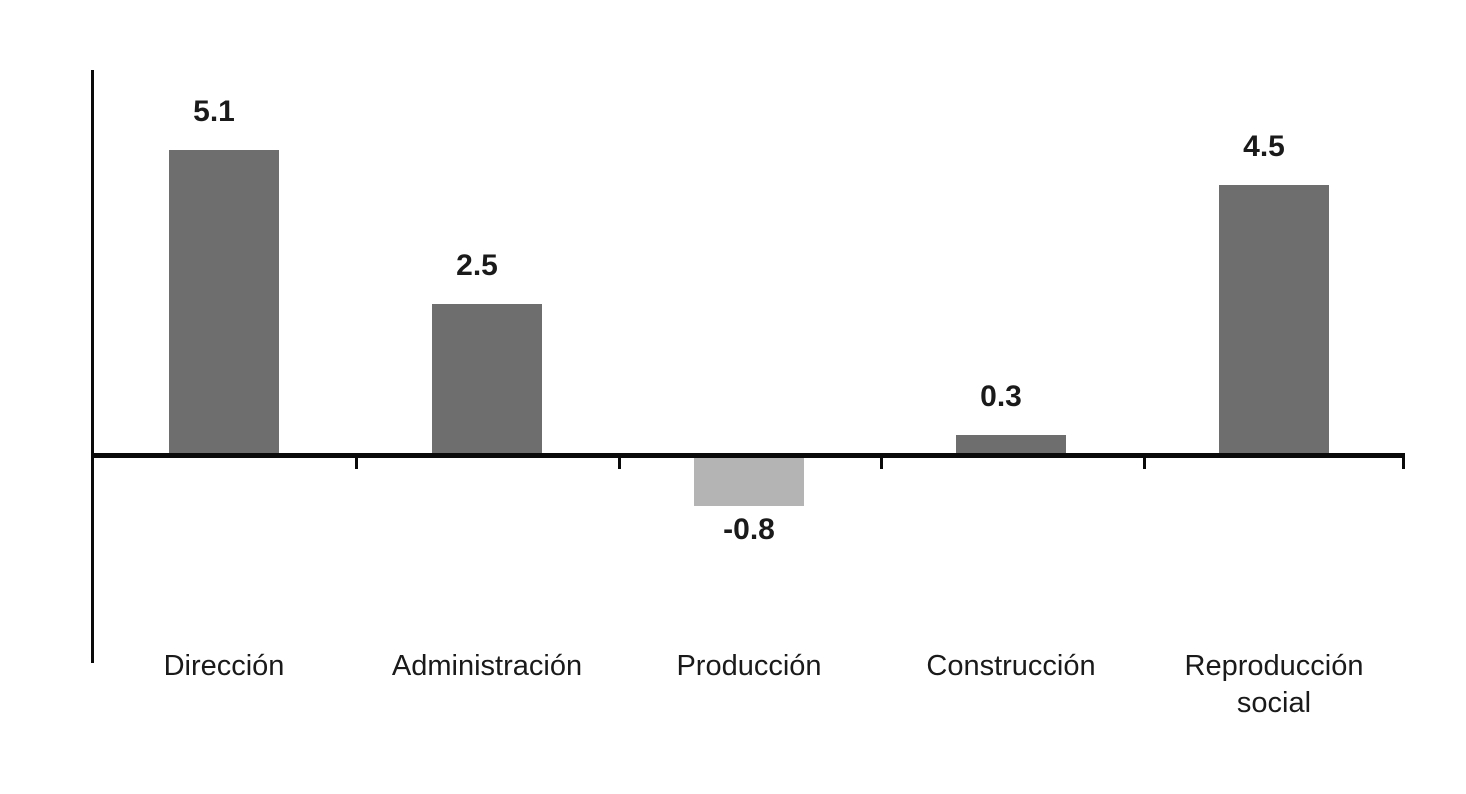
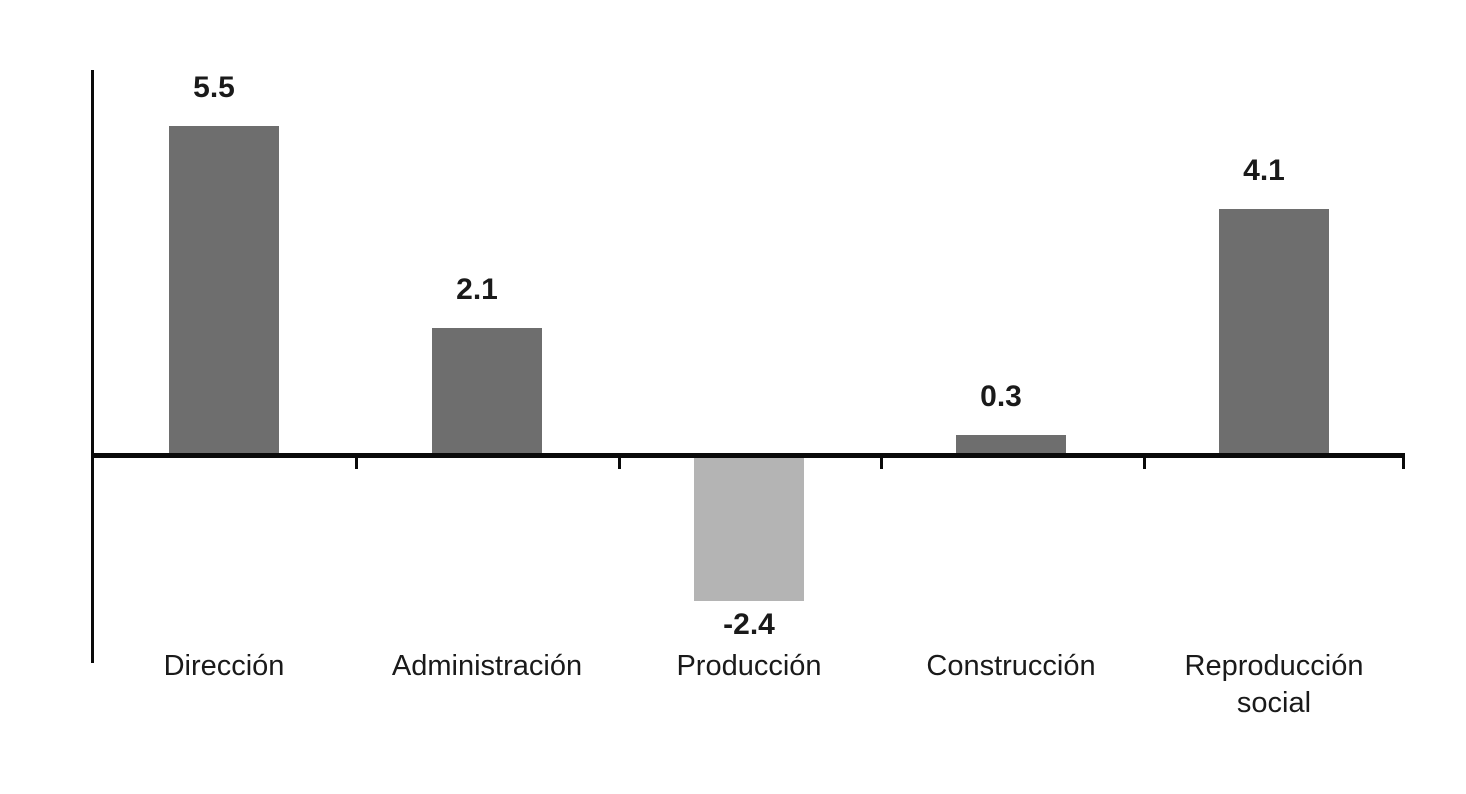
Dirección: 5.1 -> 5.5
Administración: 2.5 -> 2.1
Producción: -0.8 -> -2.4
Reproducción social: 4.5 -> 4.1
